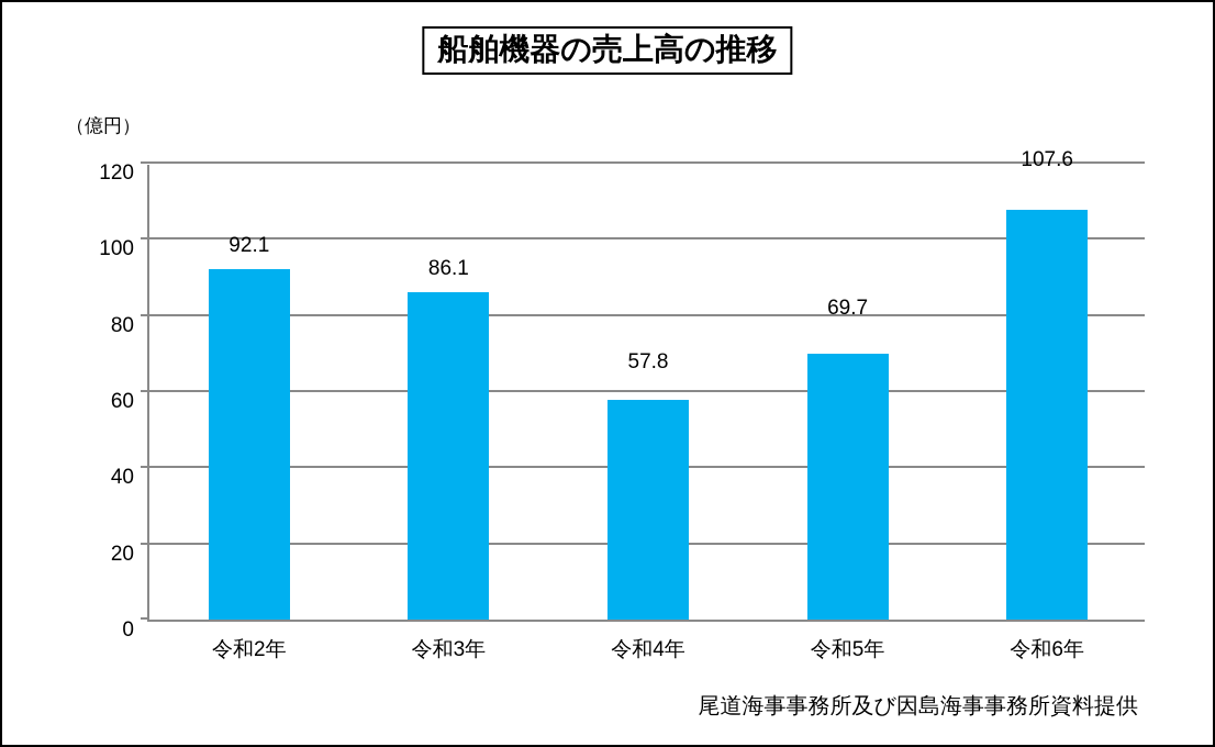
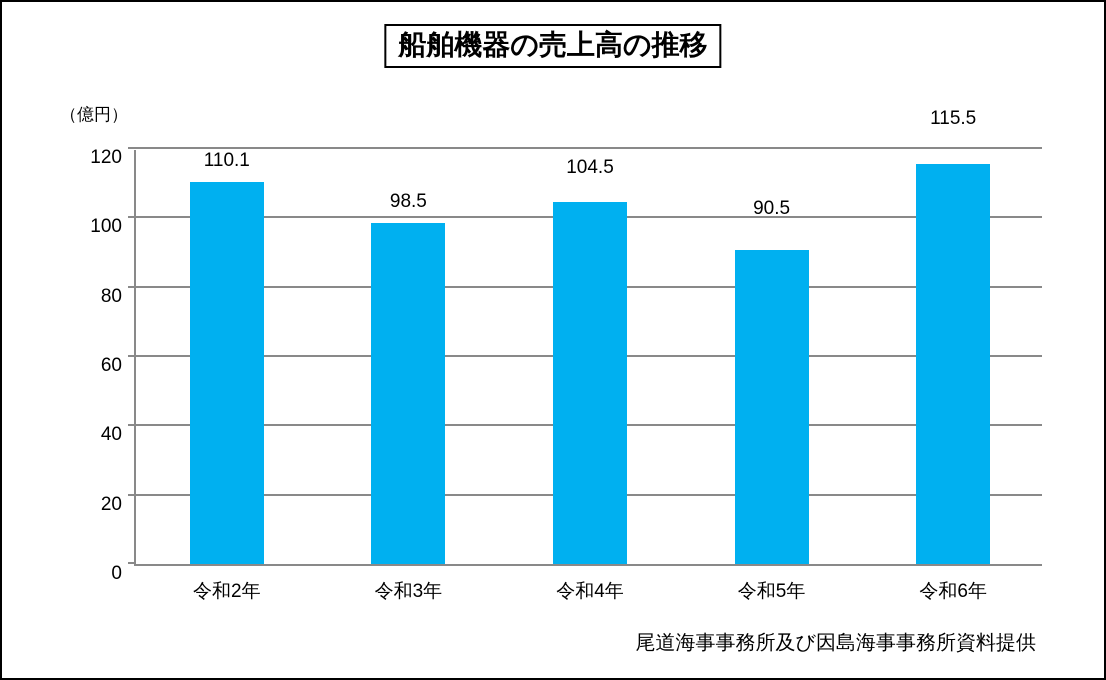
令和2年: 92.1 -> 110.1
令和3年: 86.1 -> 98.5
令和4年: 57.8 -> 104.5
令和5年: 69.7 -> 90.5
令和6年: 107.6 -> 115.5
